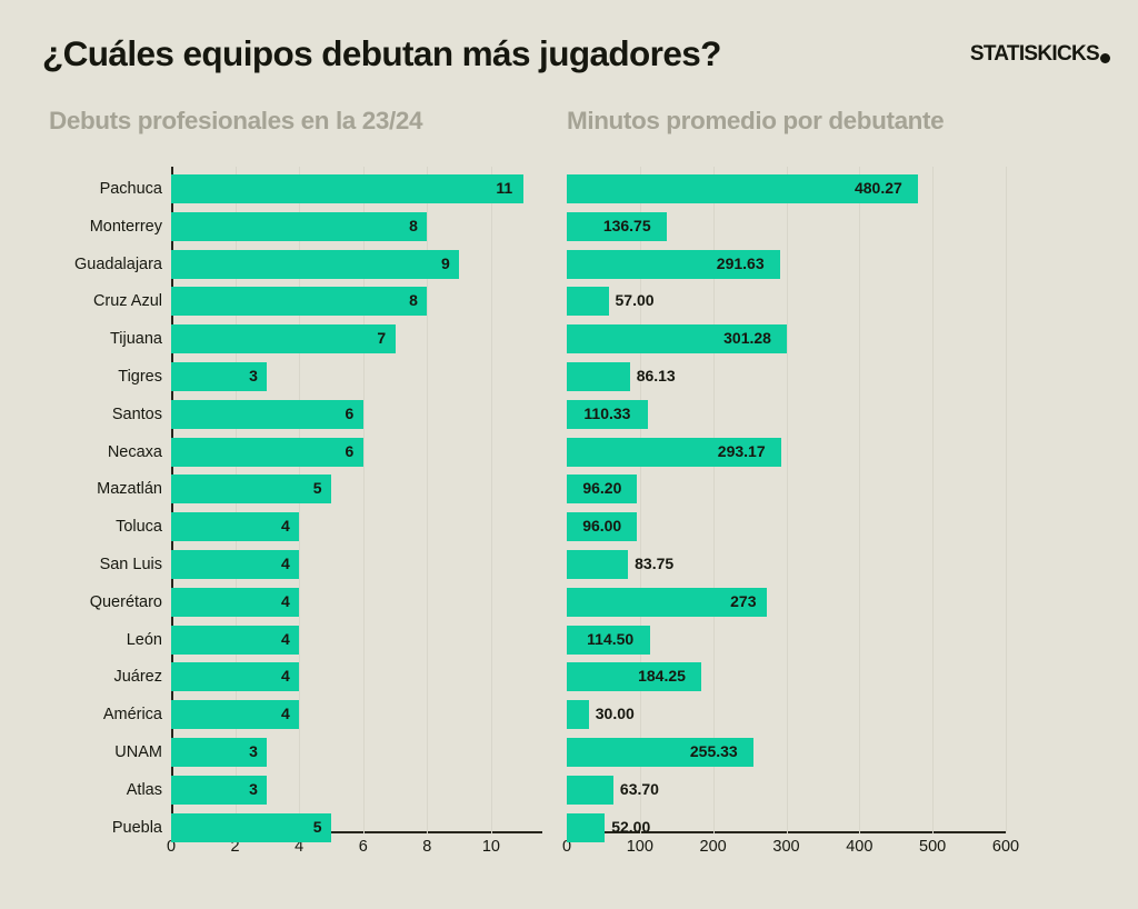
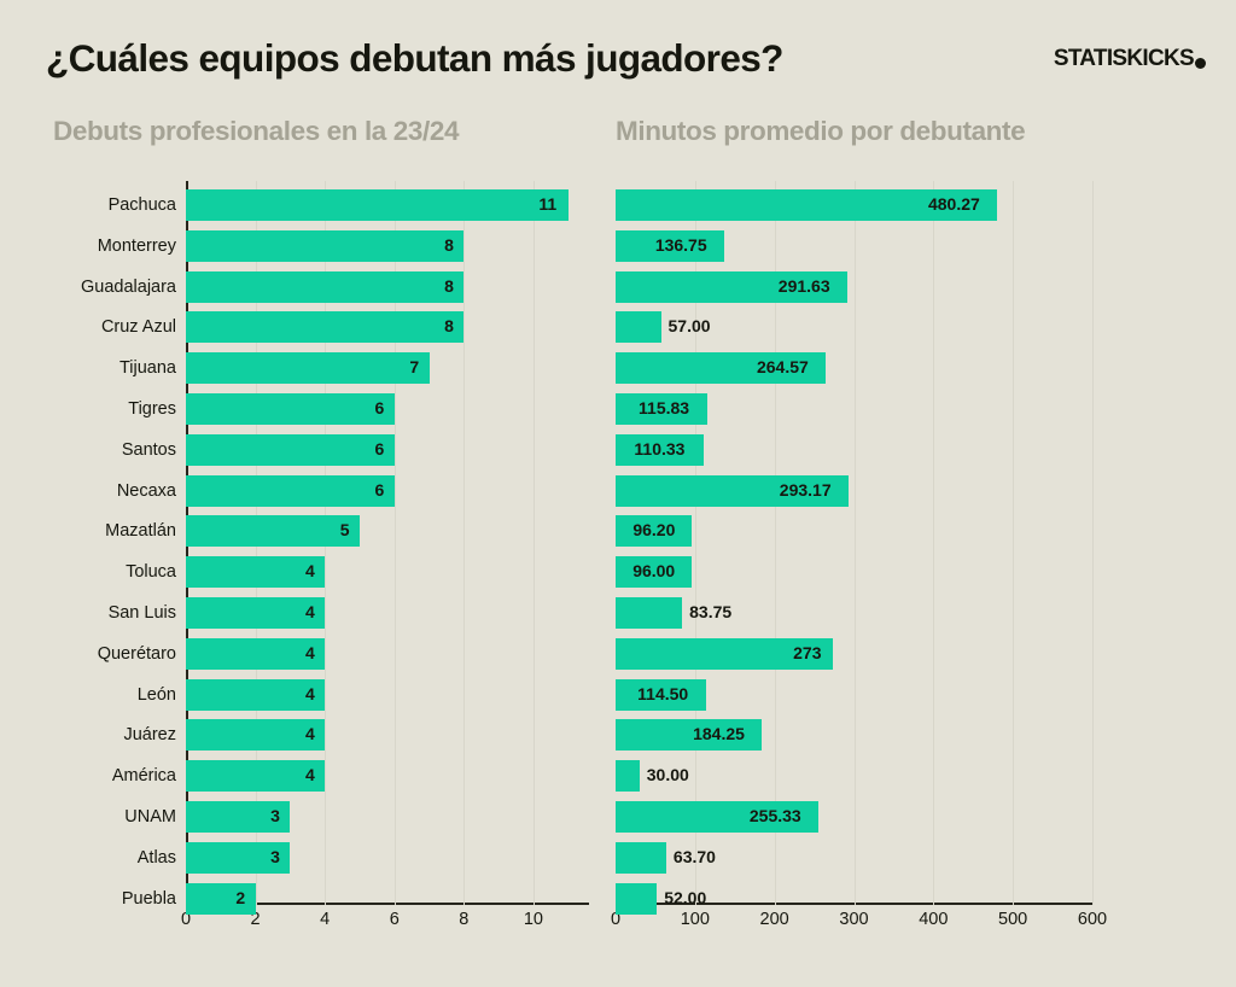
Debuts profesionales en la 23/24/Guadalajara: 9 -> 8
Debuts profesionales en la 23/24/Tigres: 3 -> 6
Debuts profesionales en la 23/24/Puebla: 5 -> 2
Minutos promedio por debutante/Tijuana: 301.28 -> 264.57
Minutos promedio por debutante/Tigres: 86.13 -> 115.83
